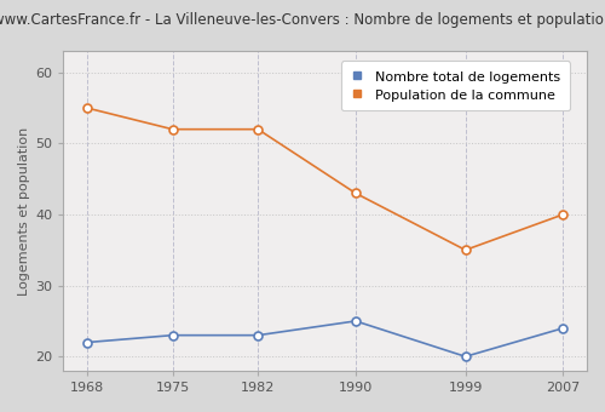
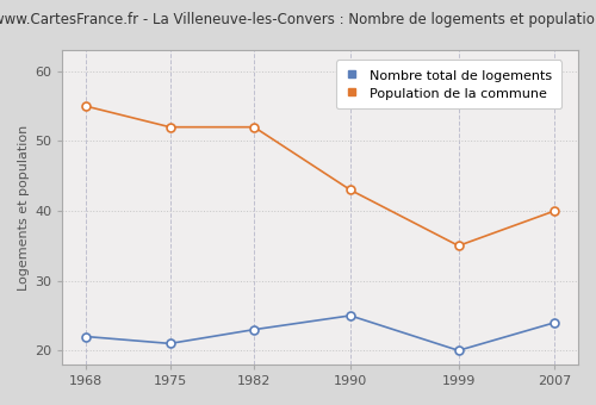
Nombre total de logements/1975: 23 -> 21
